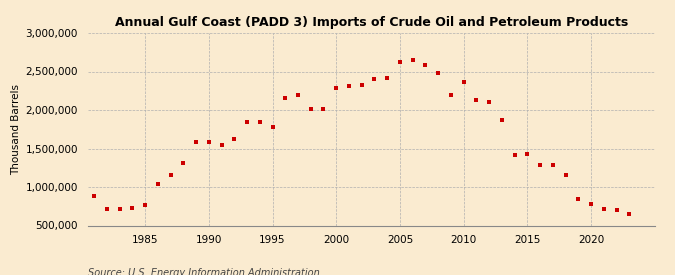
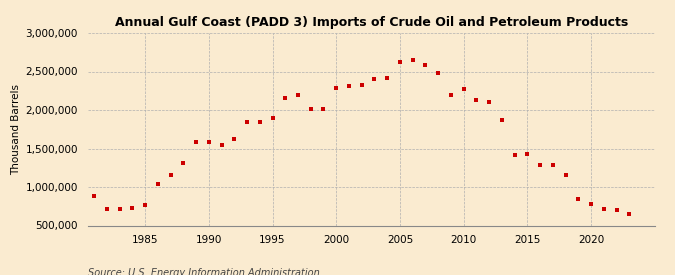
1995: 1,780,000 -> 1,890,000
2010: 2,360,000 -> 2,270,000
